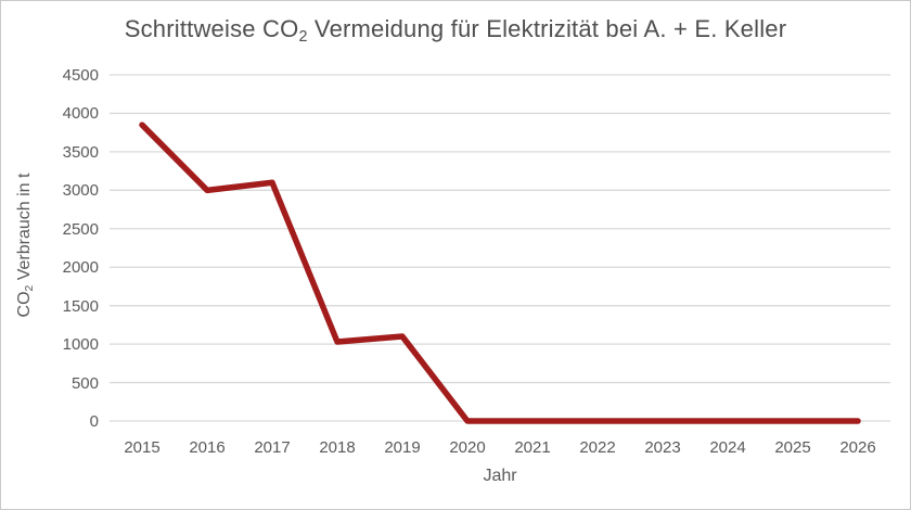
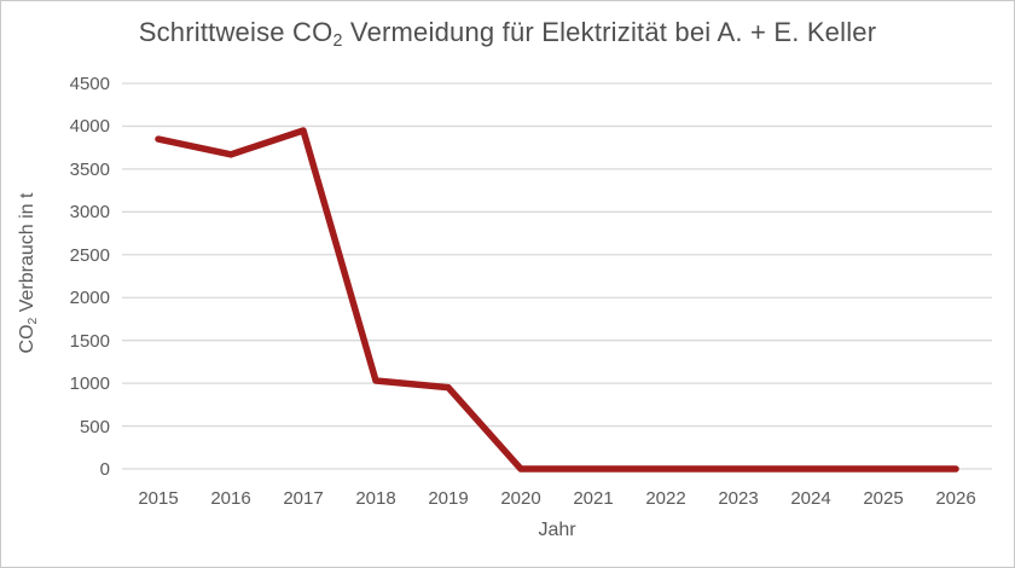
2016: 3000 -> 3700
2017: 3100 -> 4000
2019: 1100 -> 1000
